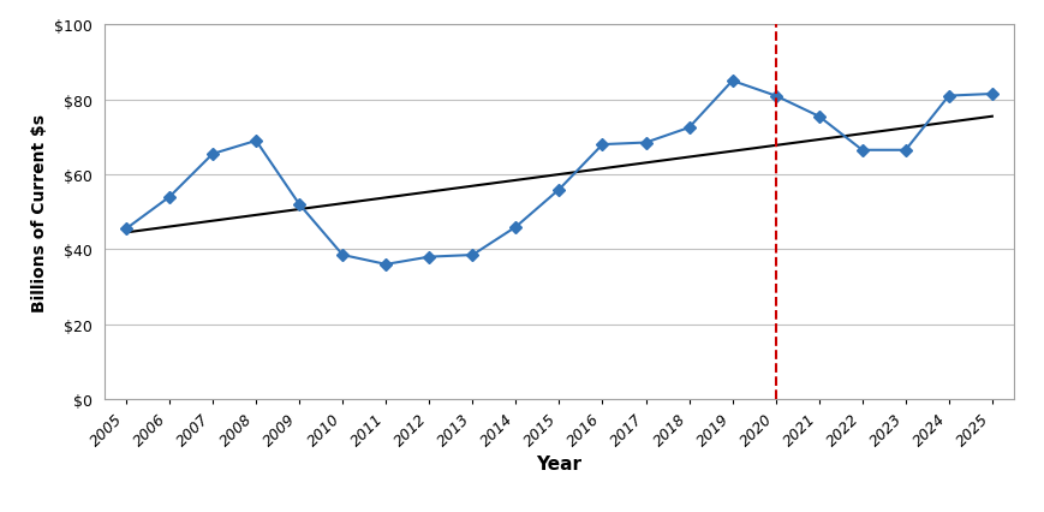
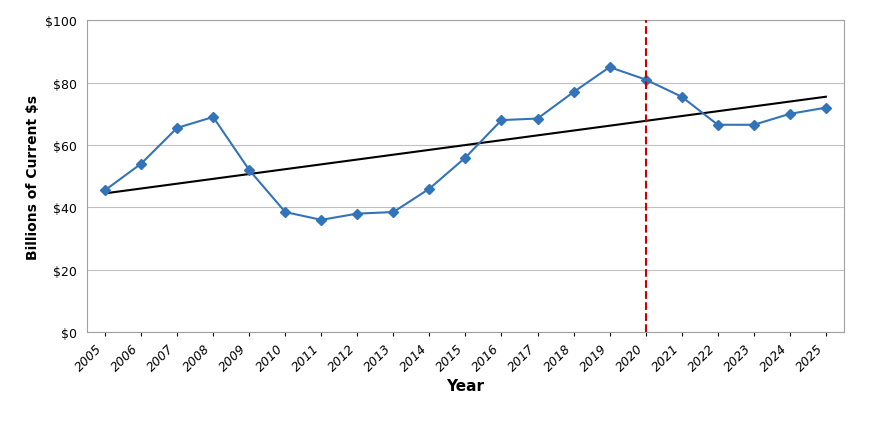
2018: $72.5 -> $77.0
2024: $81.0 -> $70.0
2025: $81.5 -> $72.0
